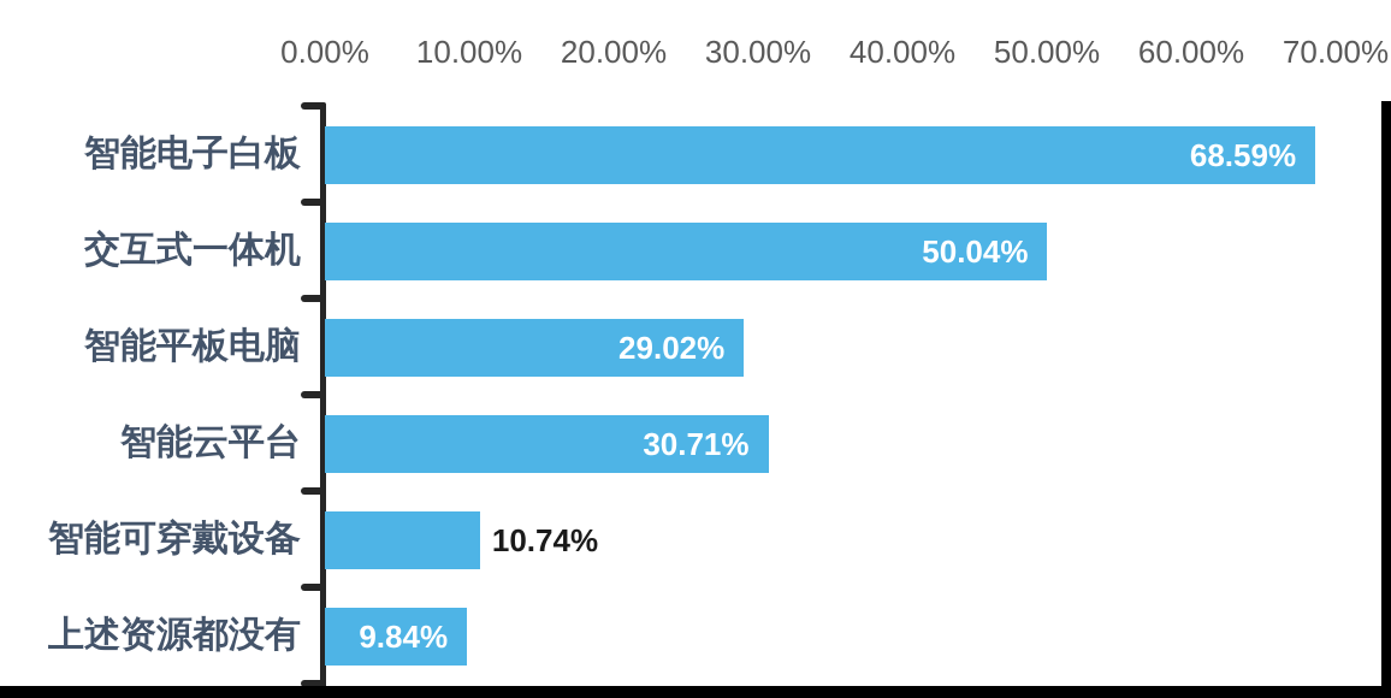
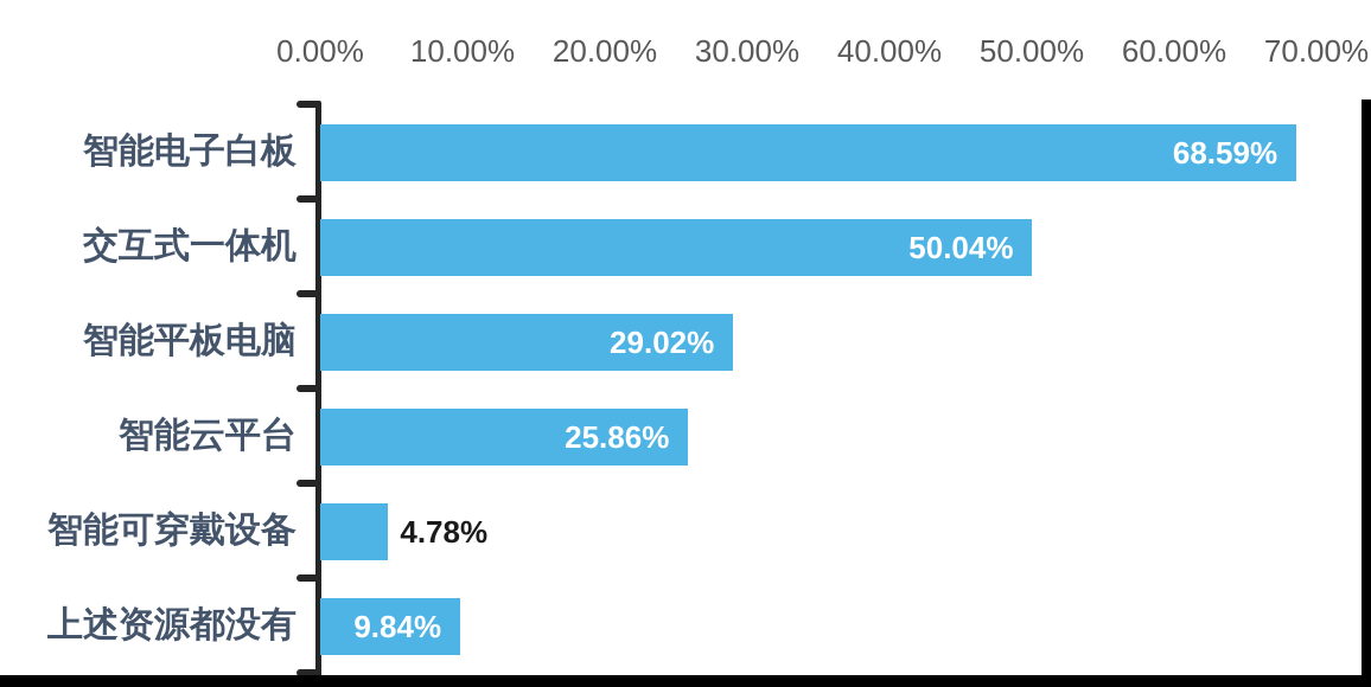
智能云平台: 30.71% -> 25.86%
智能可穿戴设备: 10.74% -> 4.78%
